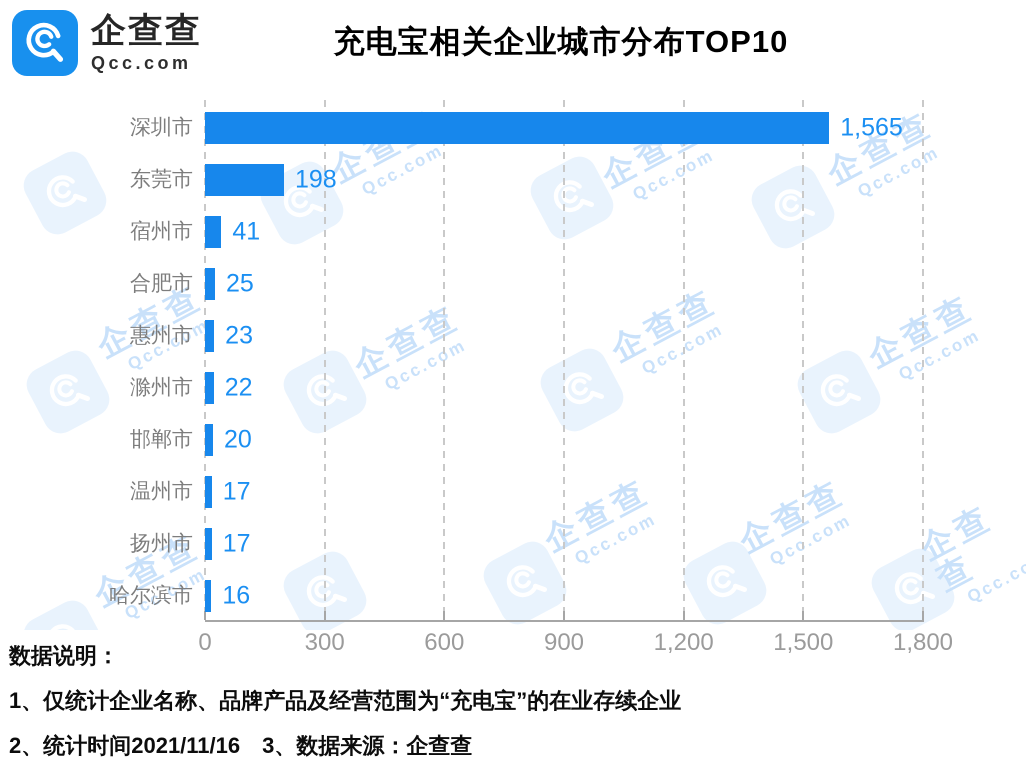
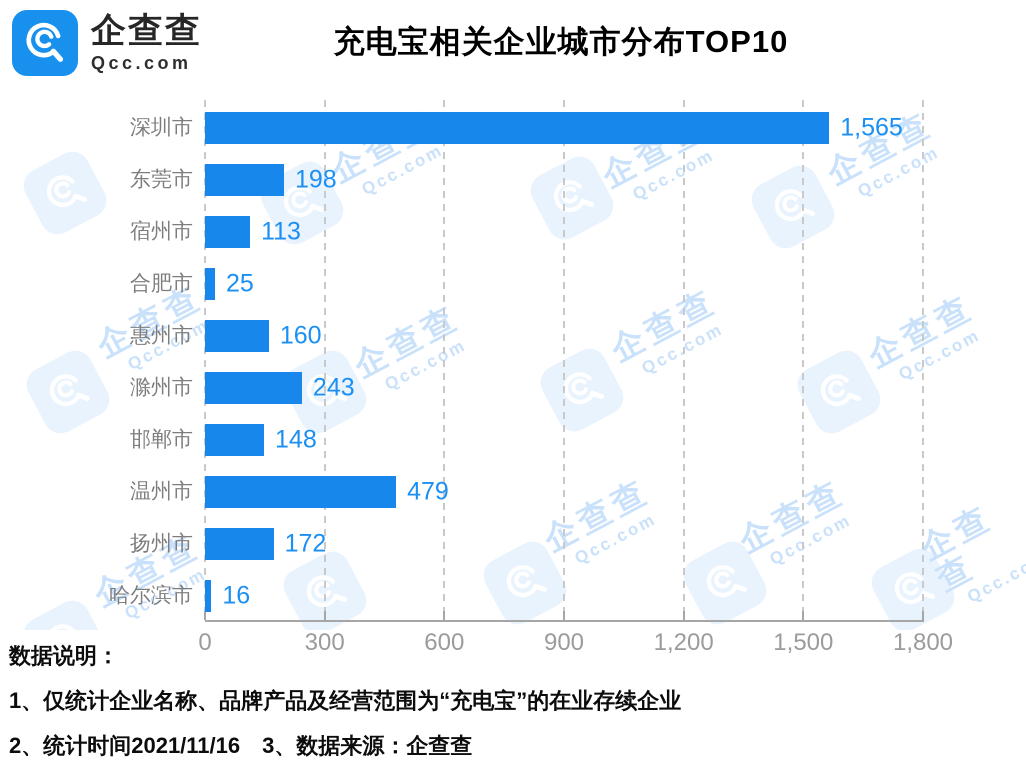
宿州市: 41 -> 113
惠州市: 23 -> 160
滁州市: 22 -> 243
邯郸市: 20 -> 148
温州市: 17 -> 479
扬州市: 17 -> 172
